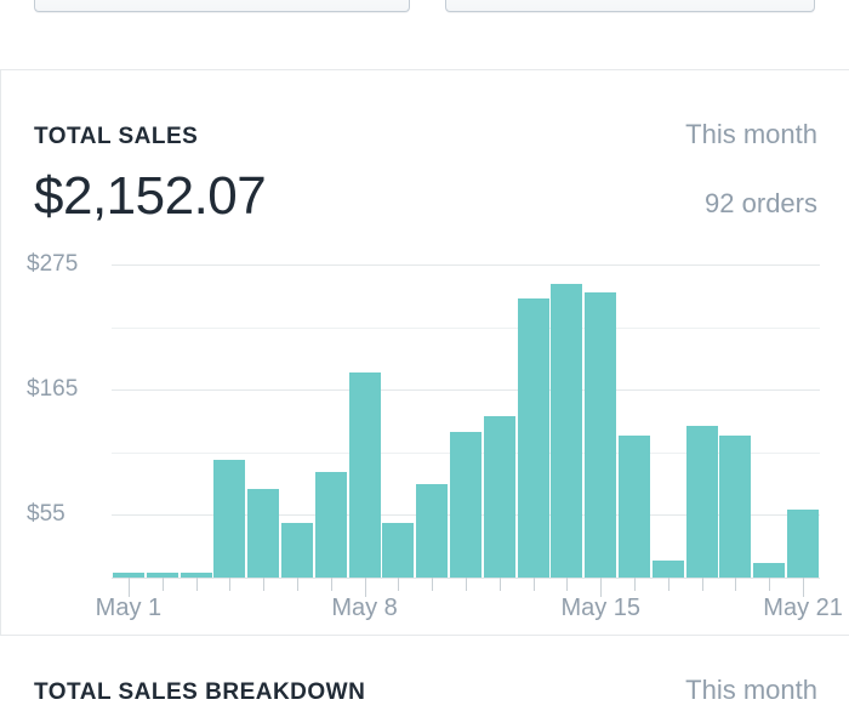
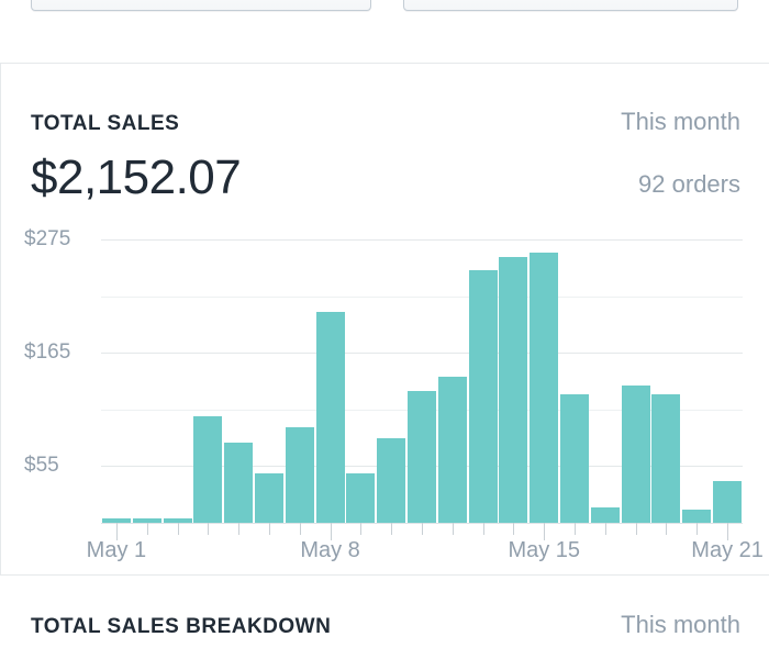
May 8: $180 -> $200
May 15: $250 -> $260
May 21: $60 -> $40
